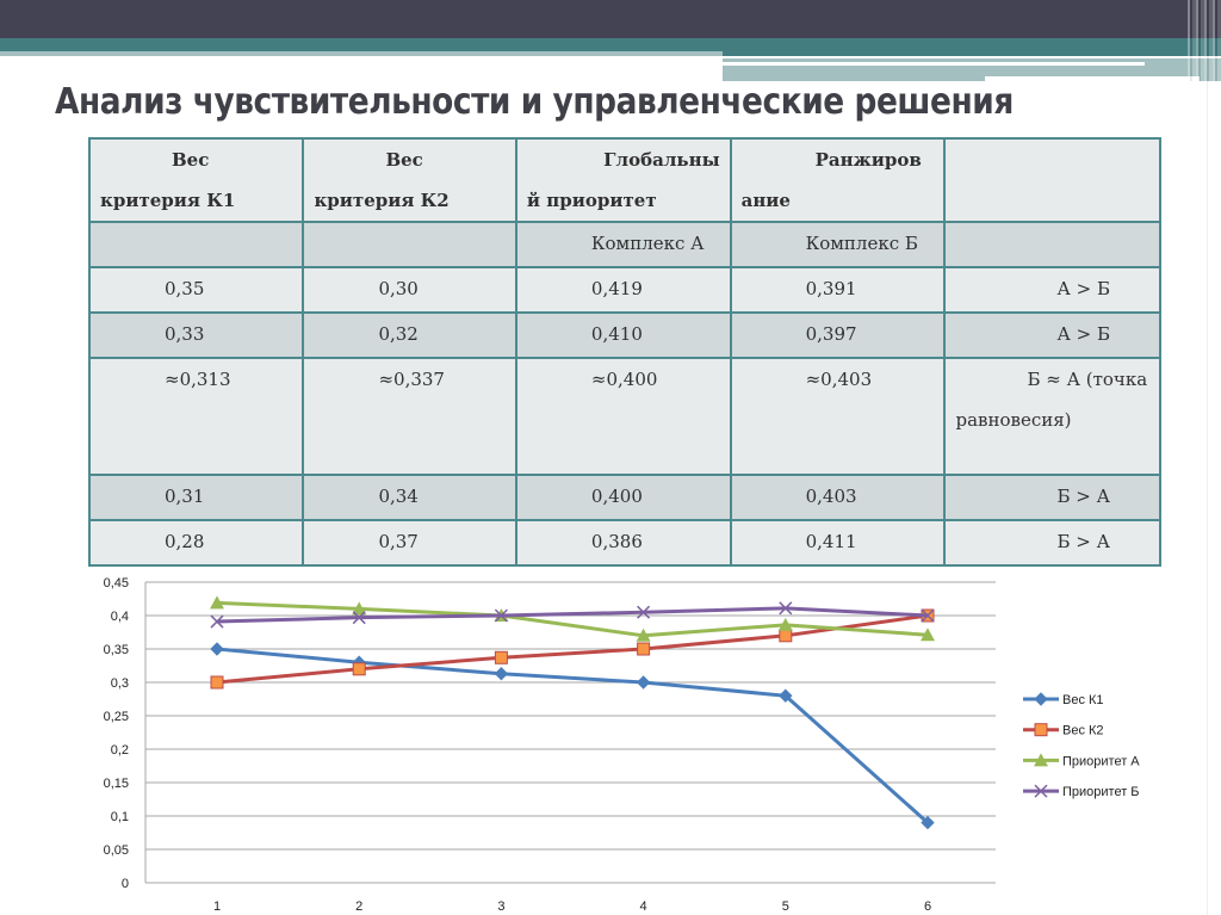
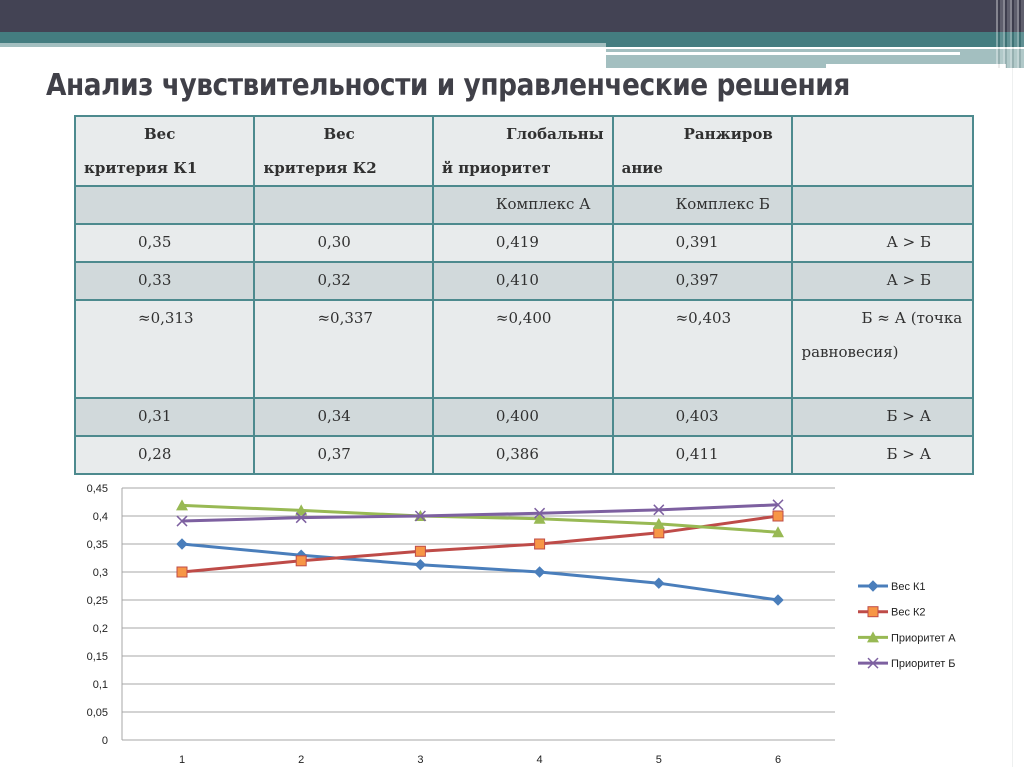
Приоритет А/4: 0,37 -> 0,40
Вес К1/6: 0,09 -> 0,25
Приоритет Б/6: 0,40 -> 0,42
